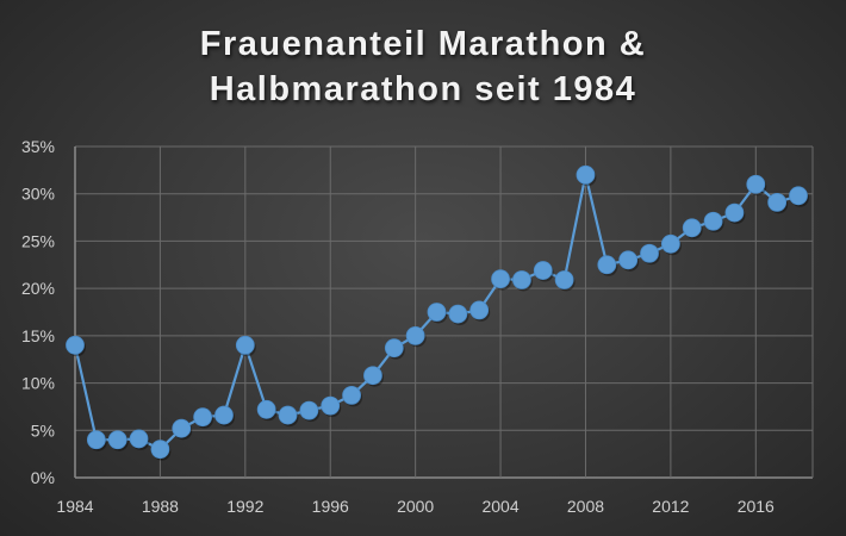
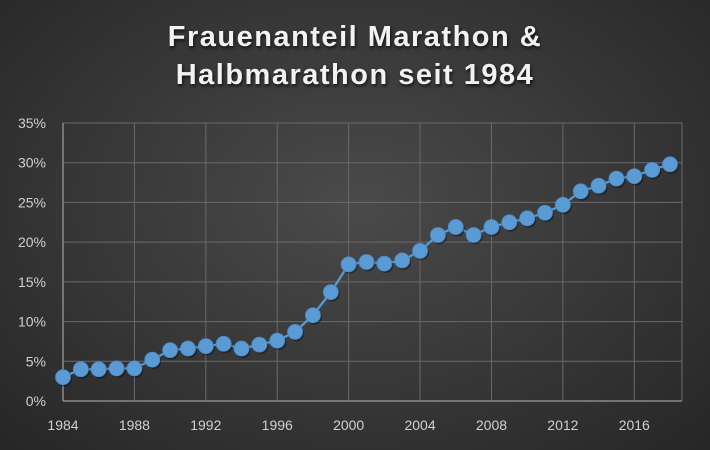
1984: 14% -> 3%
1988: 3% -> 4%
1992: 14% -> 7%
2000: 15% -> 17%
2004: 21% -> 19%
2008: 32% -> 22%
2016: 31% -> 28%
